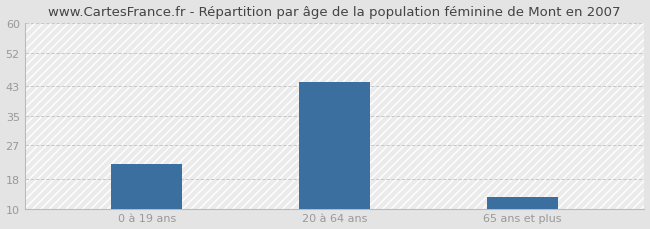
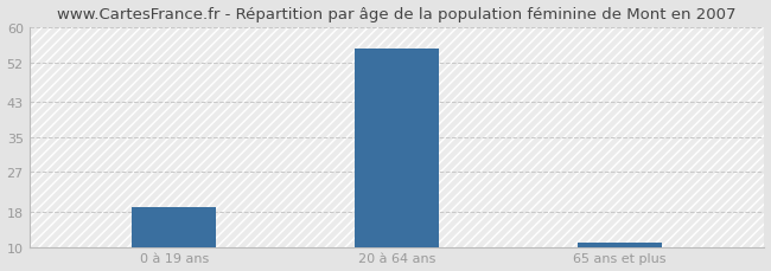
0 à 19 ans: 22 -> 19
20 à 64 ans: 44 -> 55
65 ans et plus: 13 -> 11
